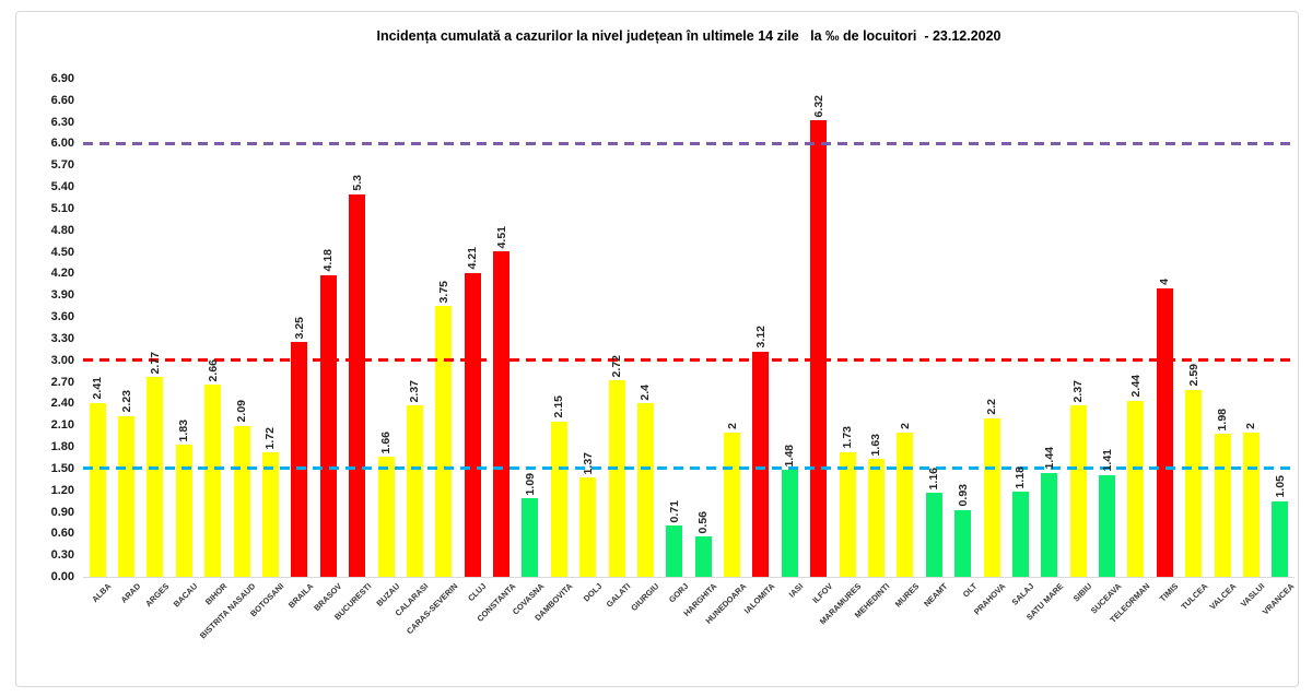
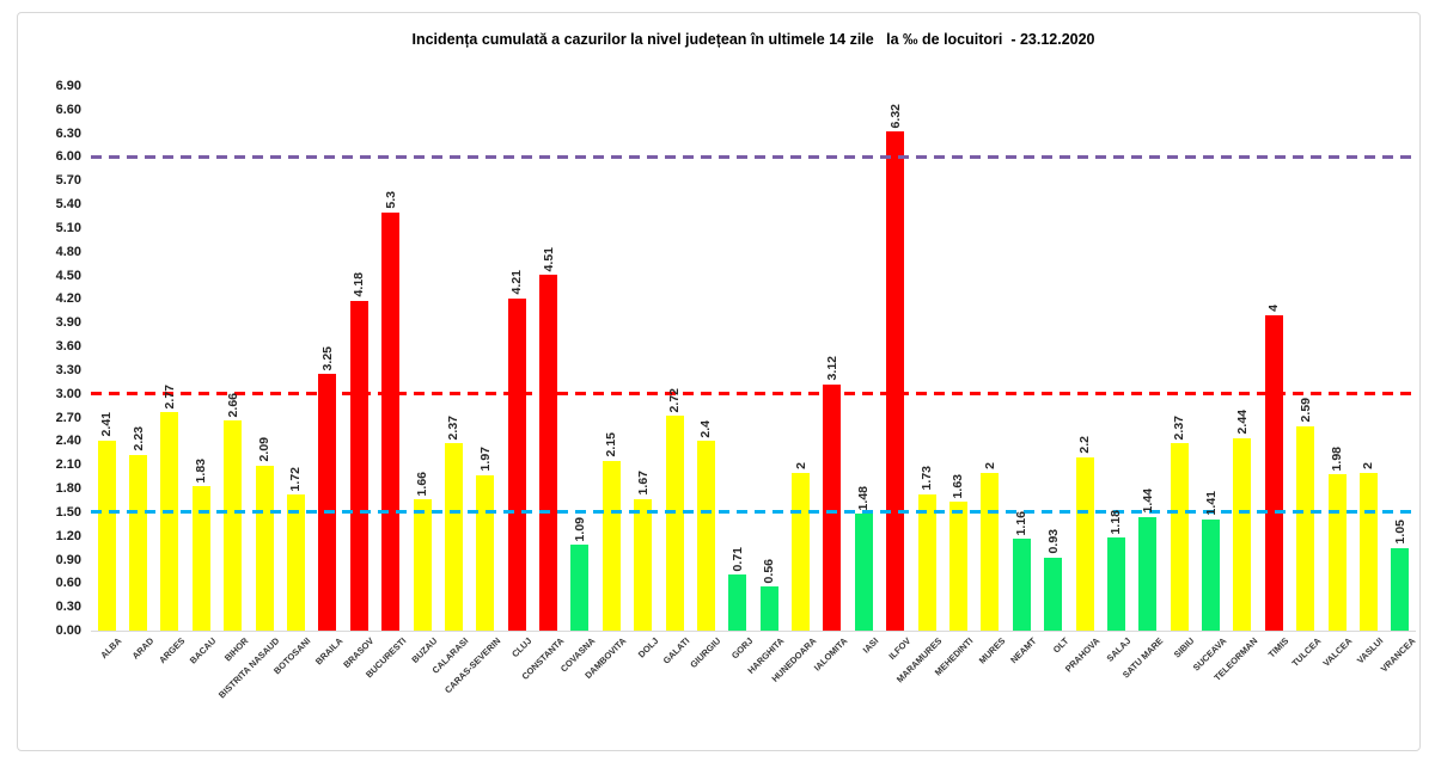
CARAS-SEVERIN: 3.75 -> 1.97
DOLJ: 1.37 -> 1.67
